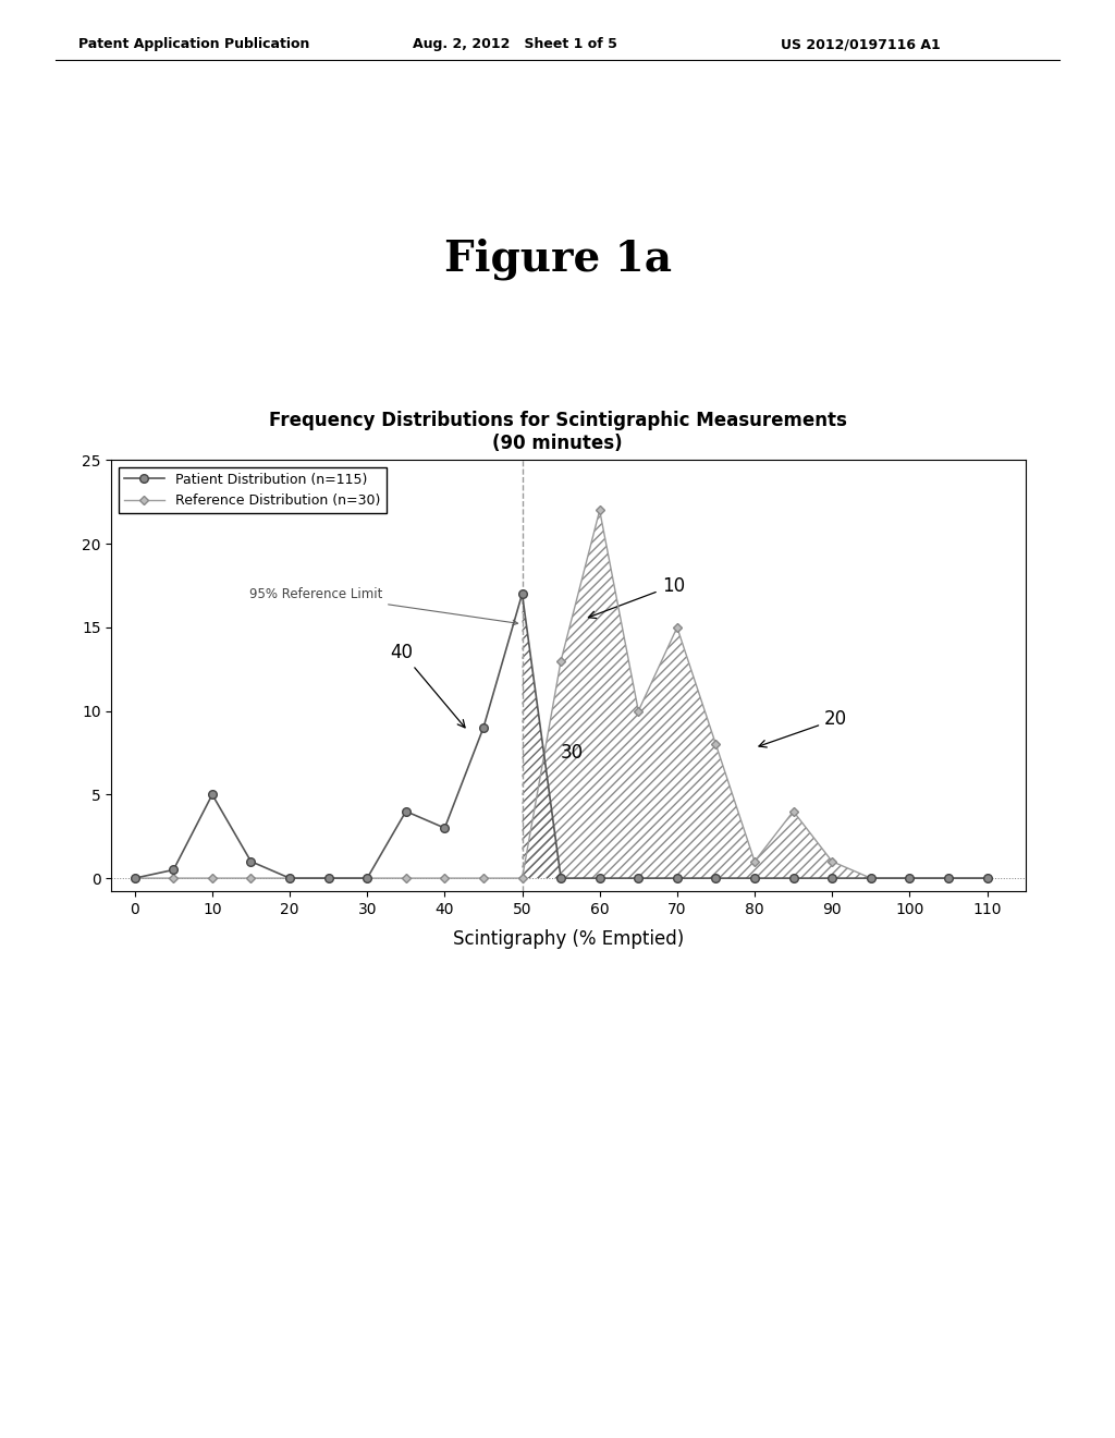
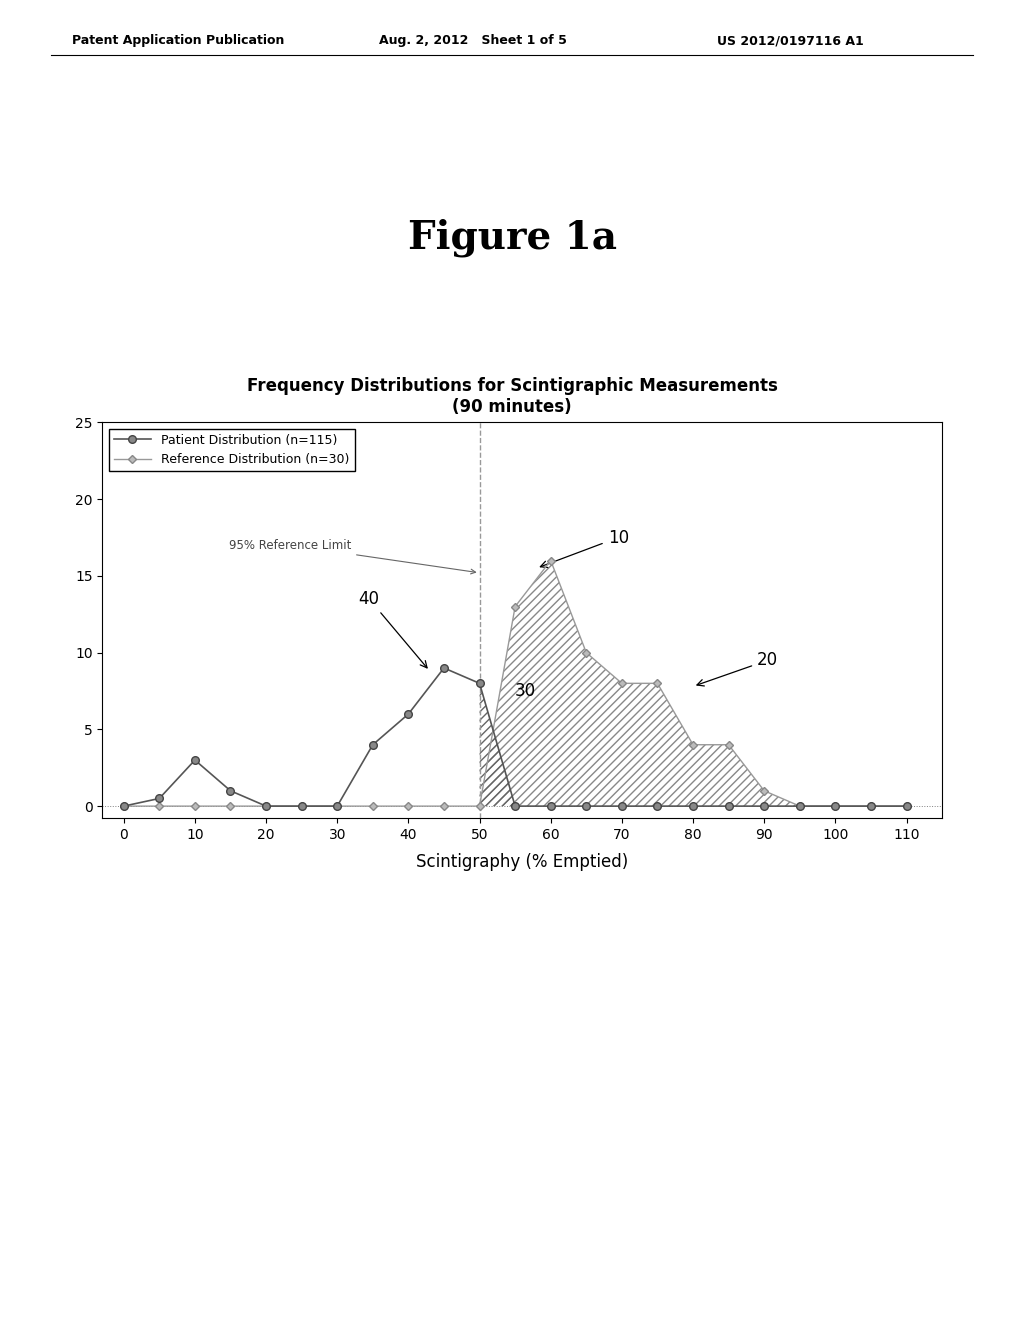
Patient Distribution (n=115)/10: 5.0 -> 3.0
Patient Distribution (n=115)/40: 3.0 -> 6.0
Patient Distribution (n=115)/50: 17.0 -> 8.0
Reference Distribution (n=30)/60: 22 -> 16
Reference Distribution (n=30)/70: 15 -> 8
Reference Distribution (n=30)/80: 1 -> 4
